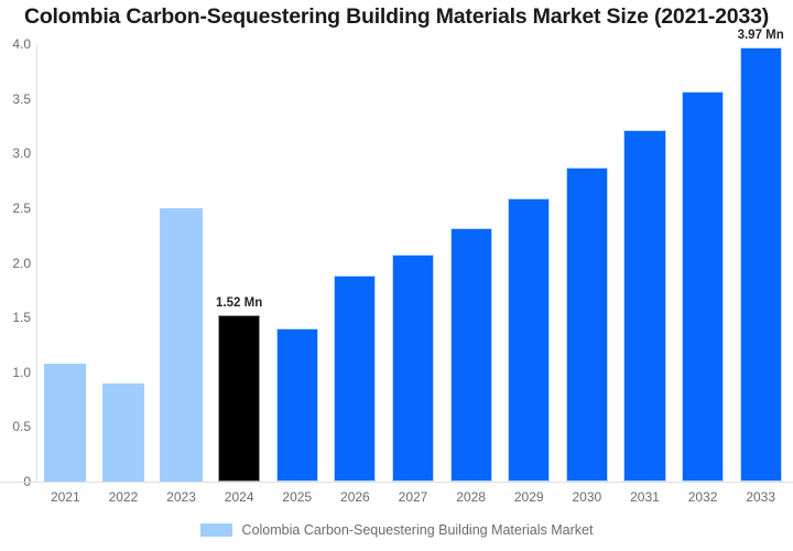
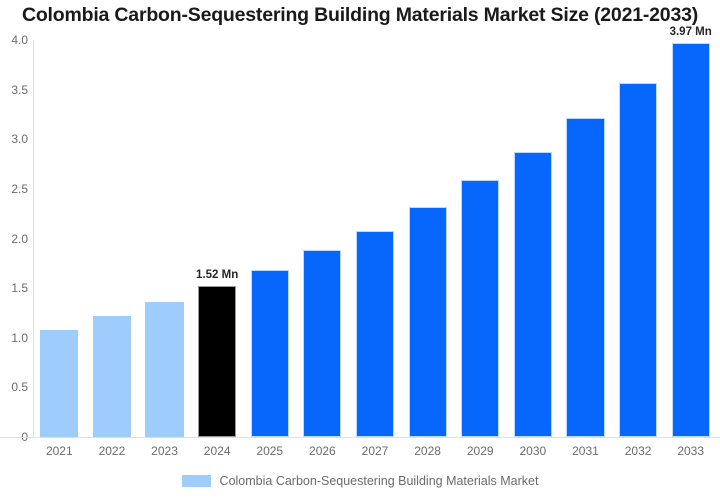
2022: 0.9 -> 1.2
2023: 2.5 -> 1.4
2025: 1.4 -> 1.7
